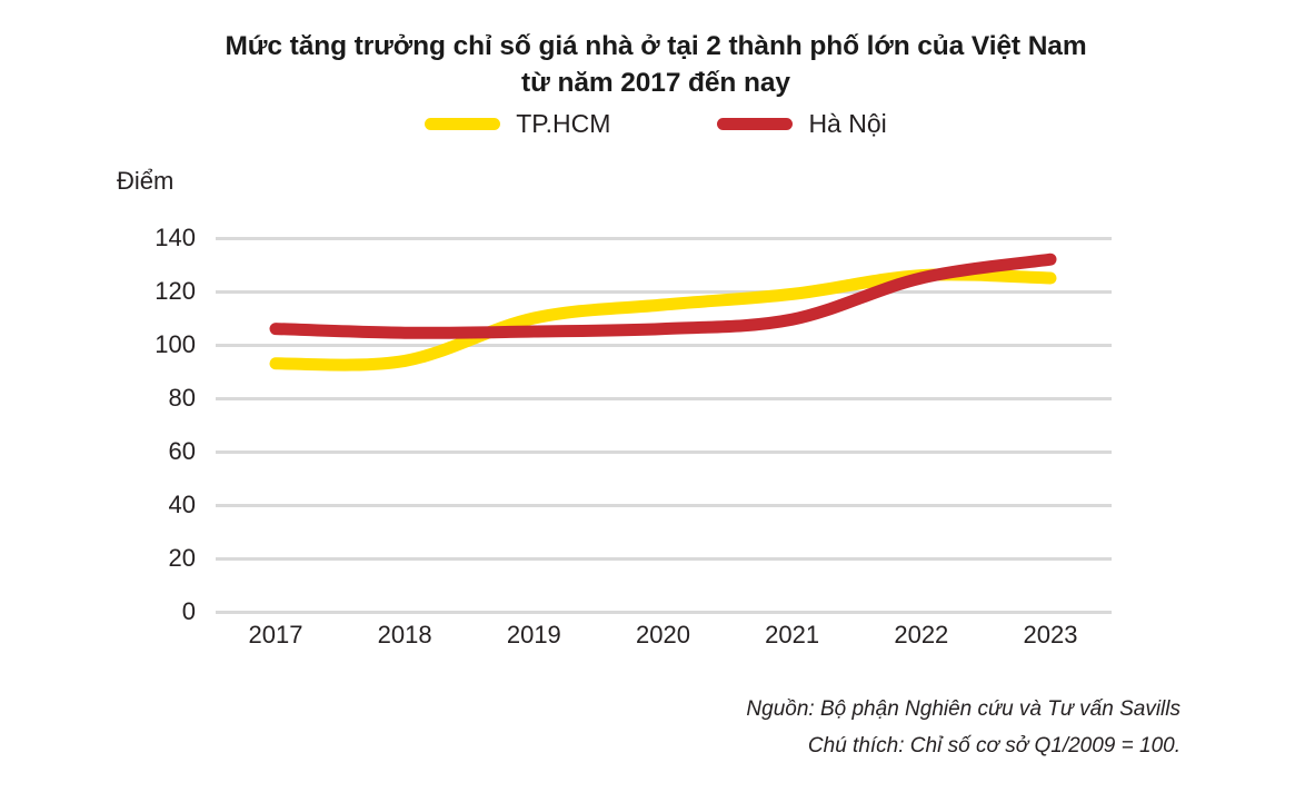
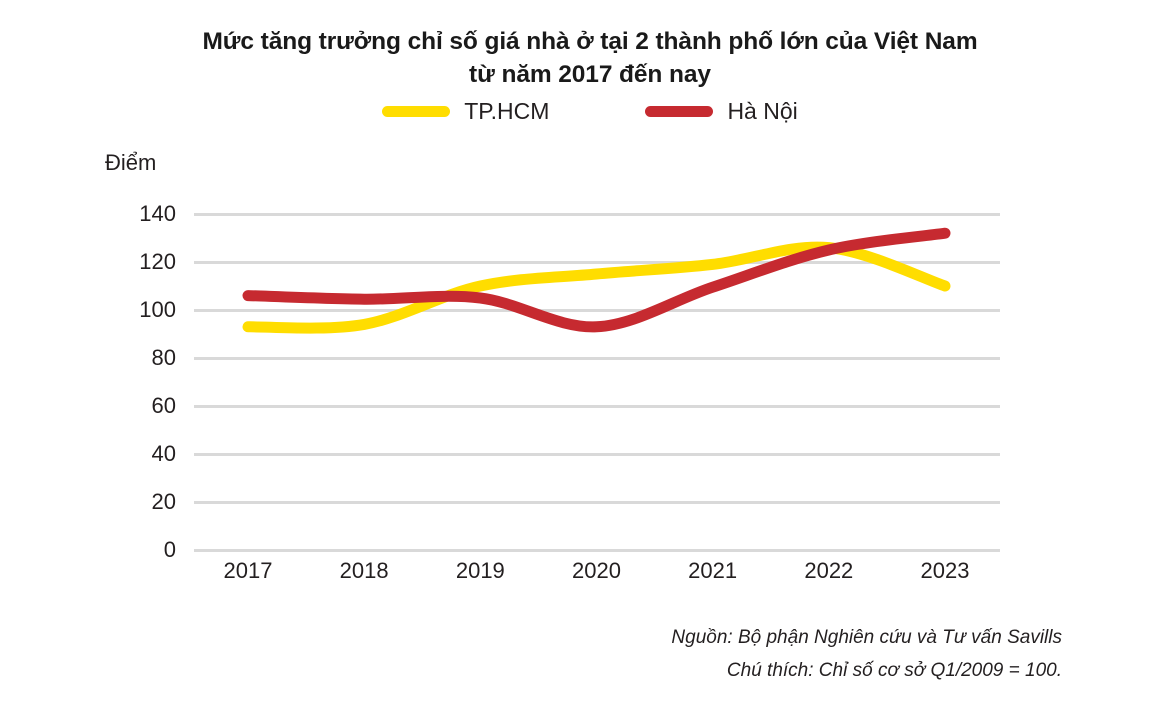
Hà Nội/2020: 106 -> 93
TP.HCM/2023: 125 -> 110
